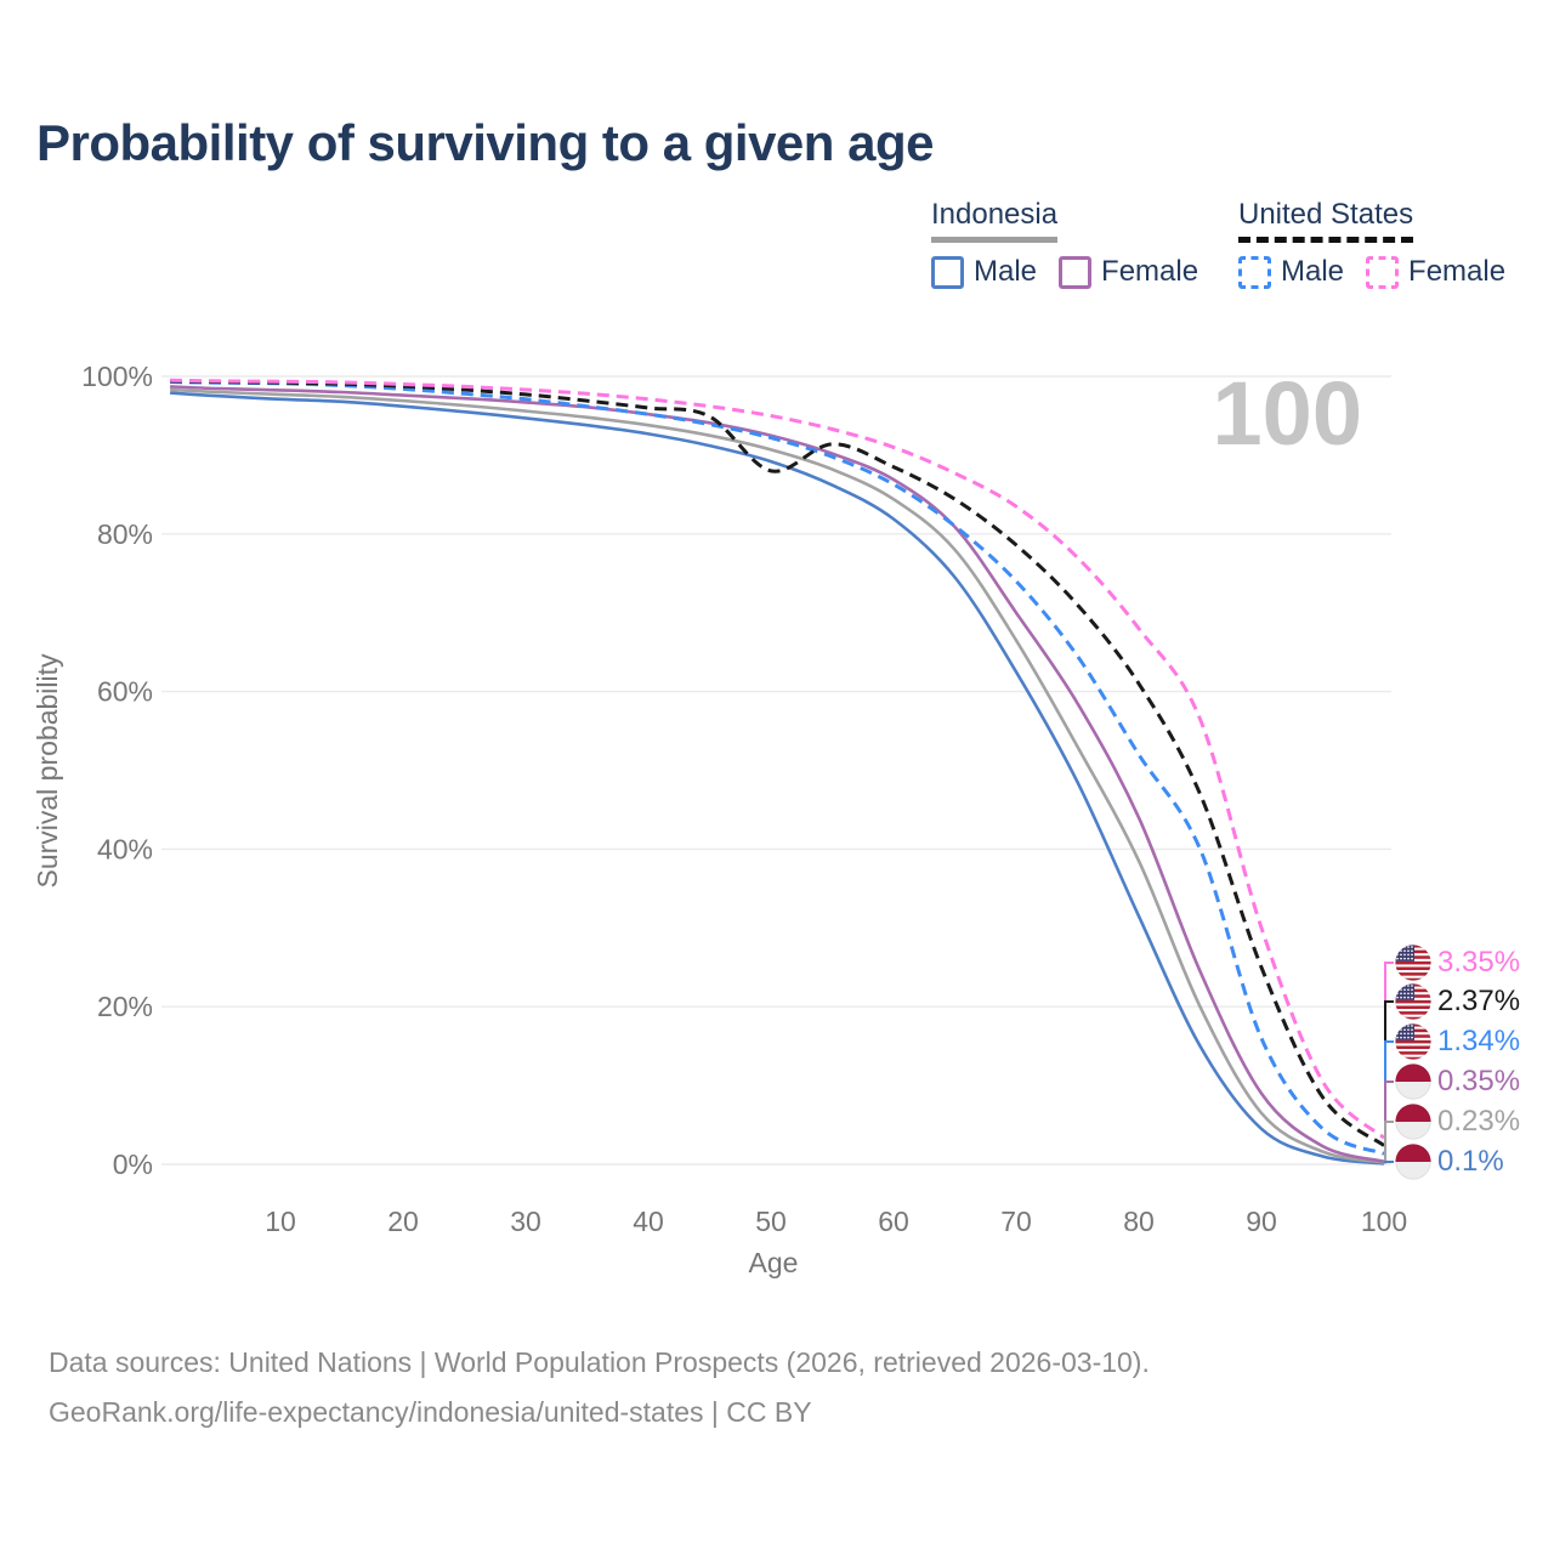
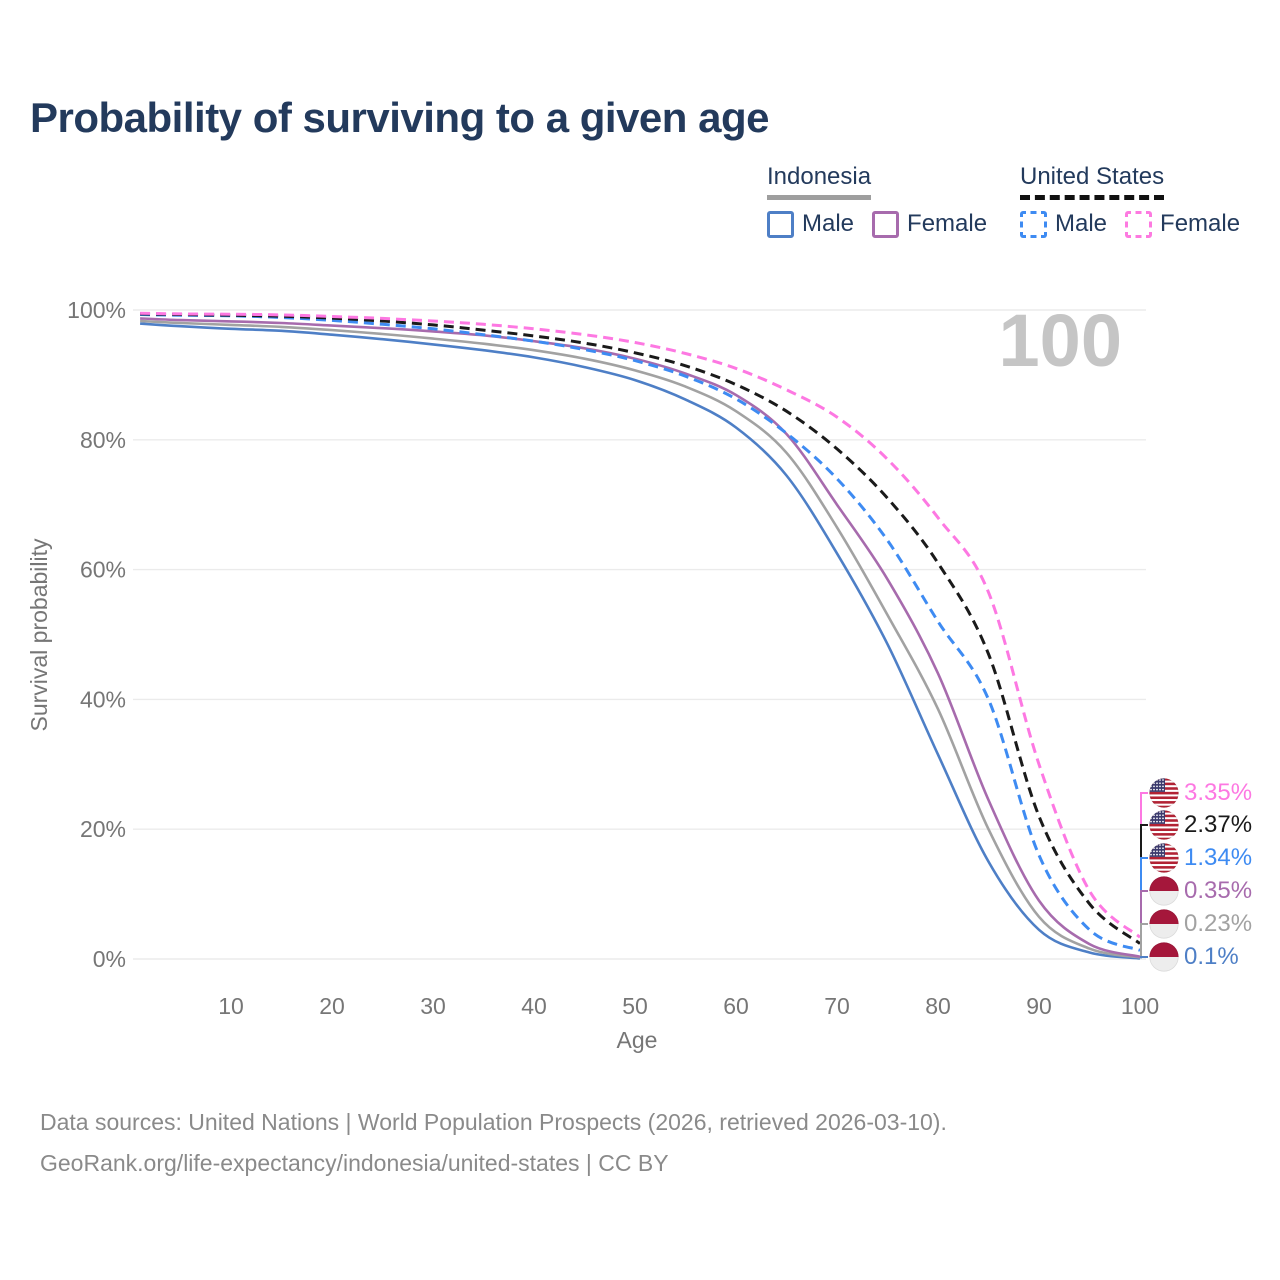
United States/50: 88% -> 93%
United States/90: 25% -> 22%
